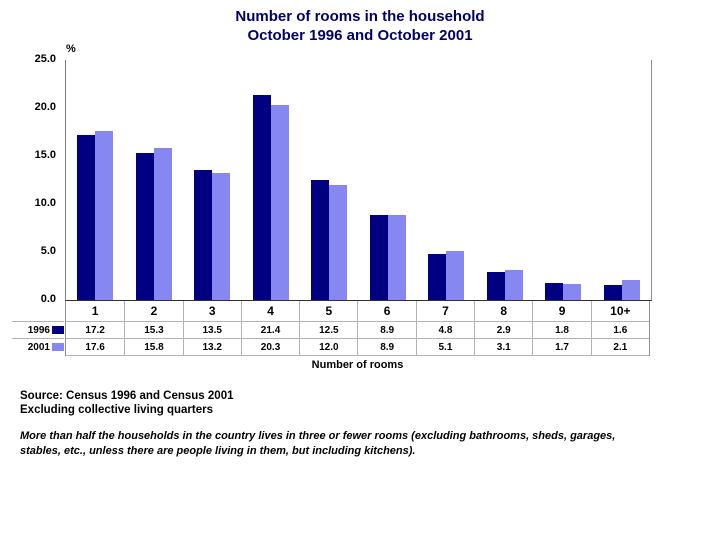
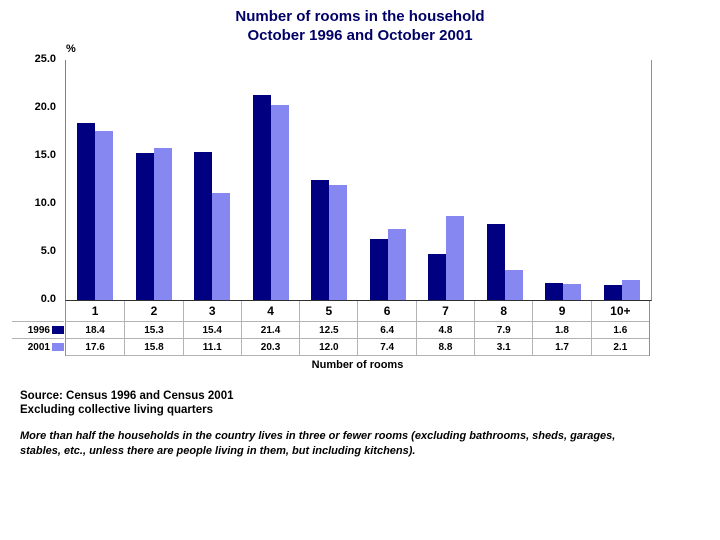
1996/1: 17.2 -> 18.4
1996/3: 13.5 -> 15.4
2001/3: 13.2 -> 11.1
1996/6: 8.9 -> 6.4
2001/6: 8.9 -> 7.4
2001/7: 5.1 -> 8.8
1996/8: 2.9 -> 7.9
